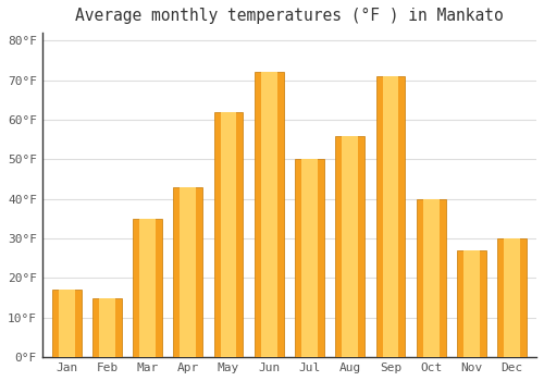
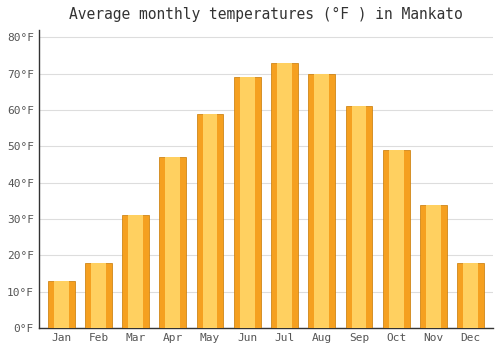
Jan: 17°F -> 13°F
Feb: 15°F -> 18°F
Mar: 35°F -> 31°F
Apr: 43°F -> 47°F
May: 62°F -> 59°F
Jun: 72°F -> 69°F
Jul: 50°F -> 73°F
Aug: 56°F -> 70°F
Sep: 71°F -> 61°F
Oct: 40°F -> 49°F
Nov: 27°F -> 34°F
Dec: 30°F -> 18°F
